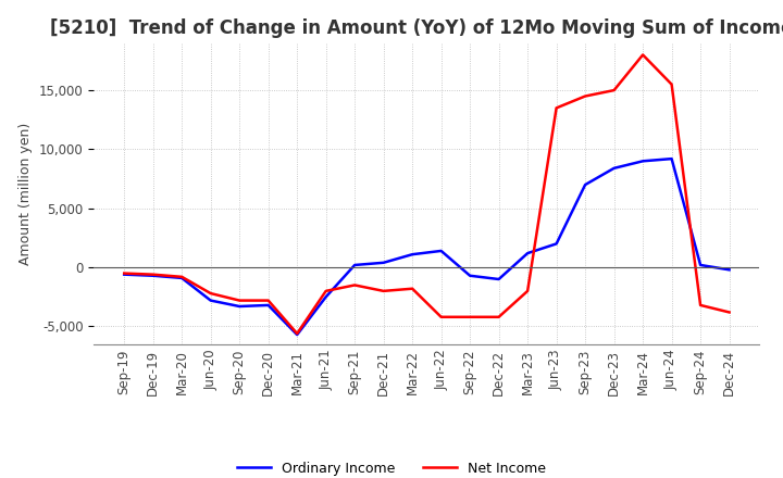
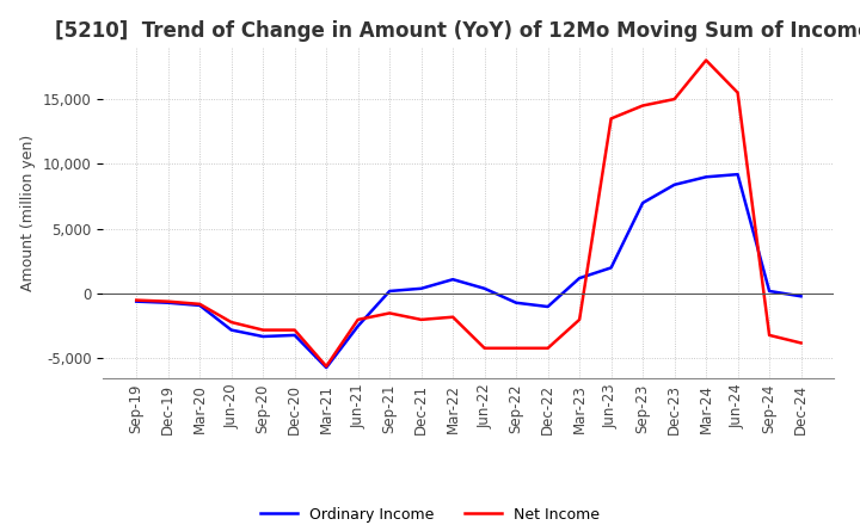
Ordinary Income/Jun-22: 1,400 -> 400
